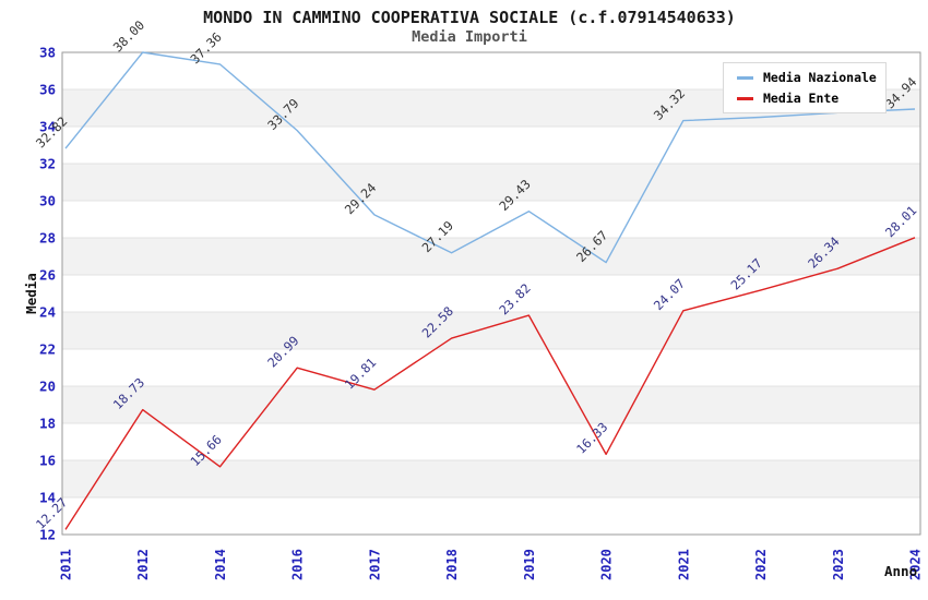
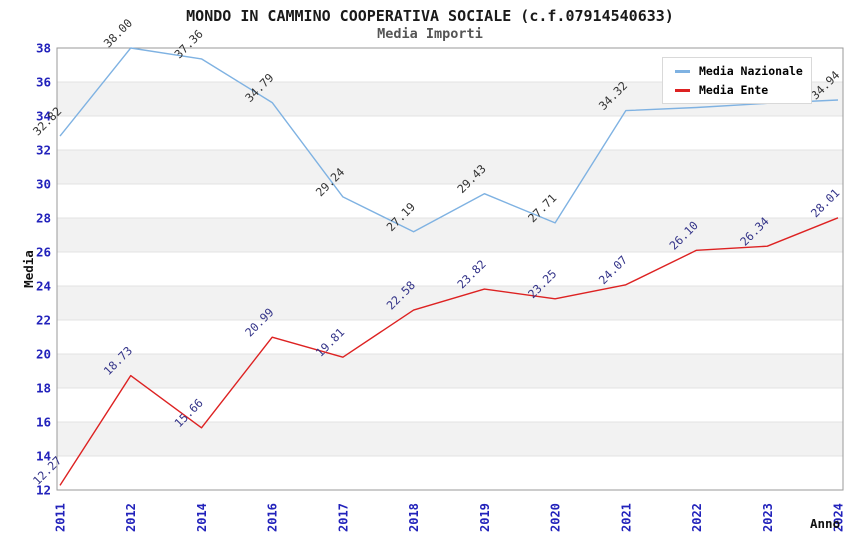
Media Nazionale/2016: 33.79 -> 34.79
Media Nazionale/2020: 26.67 -> 27.71
Media Ente/2020: 16.33 -> 23.25
Media Ente/2022: 25.17 -> 26.10
